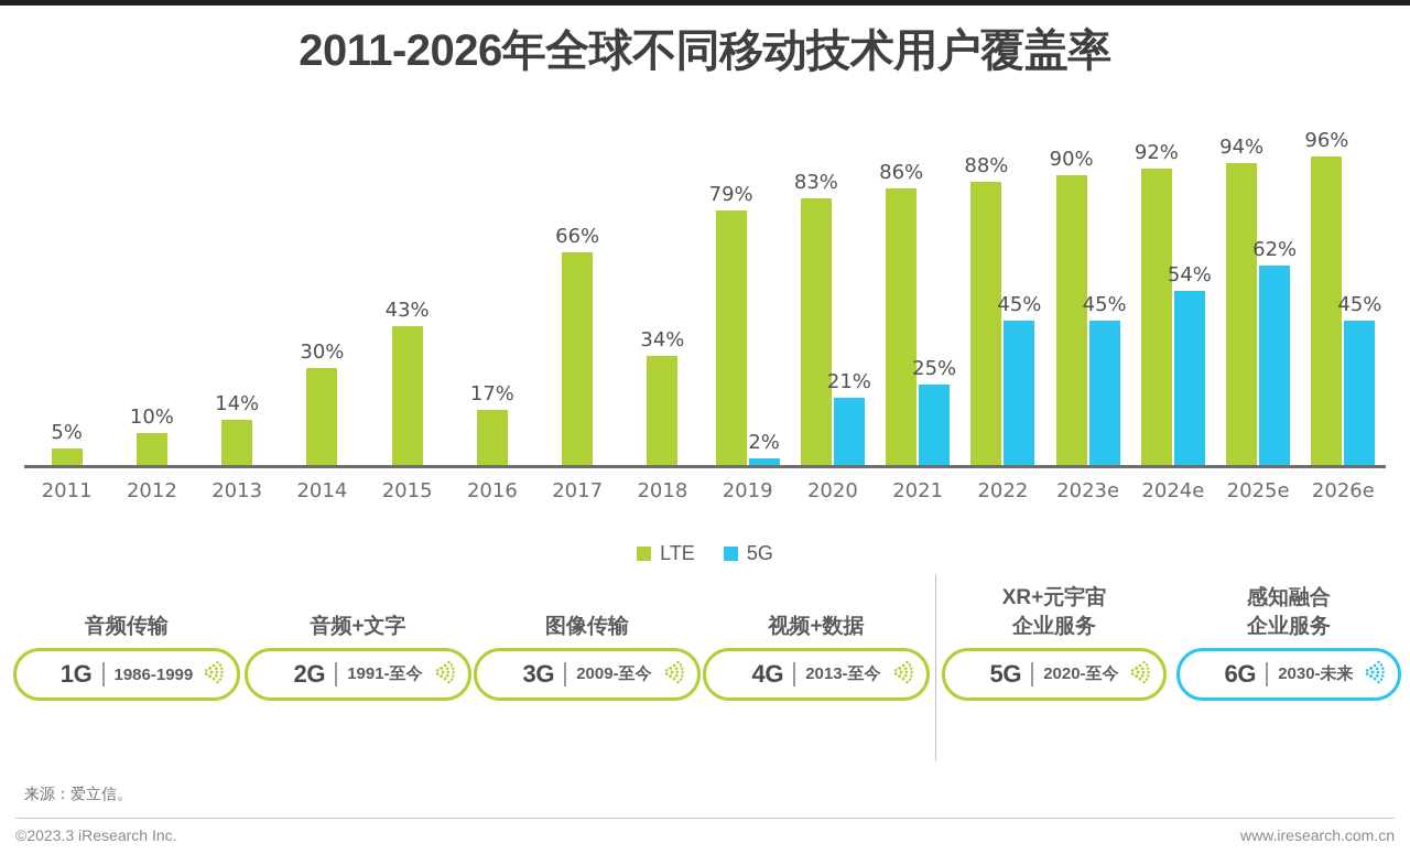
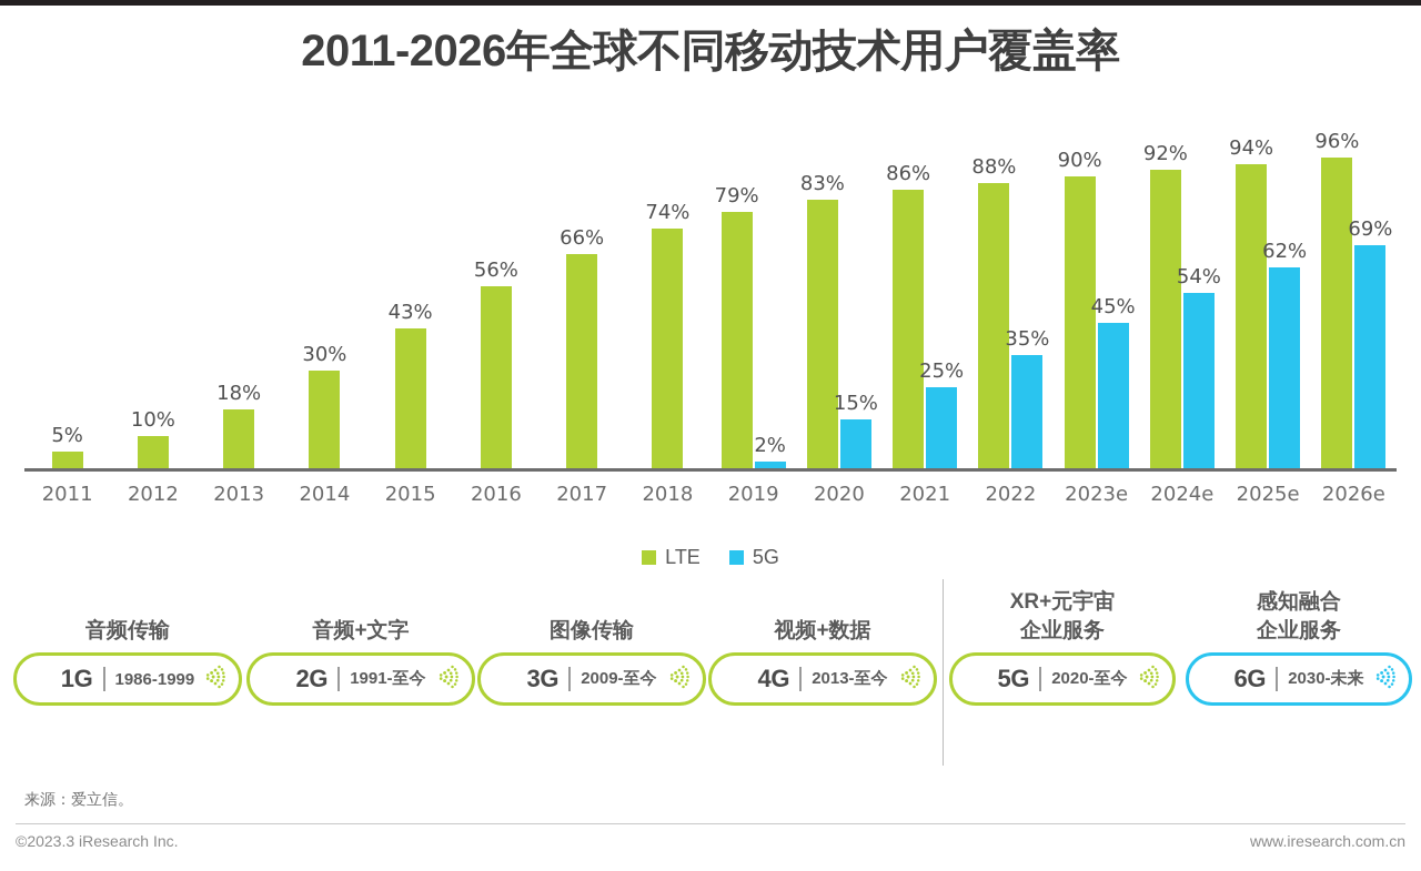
LTE/2013: 14% -> 18%
LTE/2016: 17% -> 56%
LTE/2018: 34% -> 74%
5G/2020: 21% -> 15%
5G/2022: 45% -> 35%
5G/2026e: 45% -> 69%
